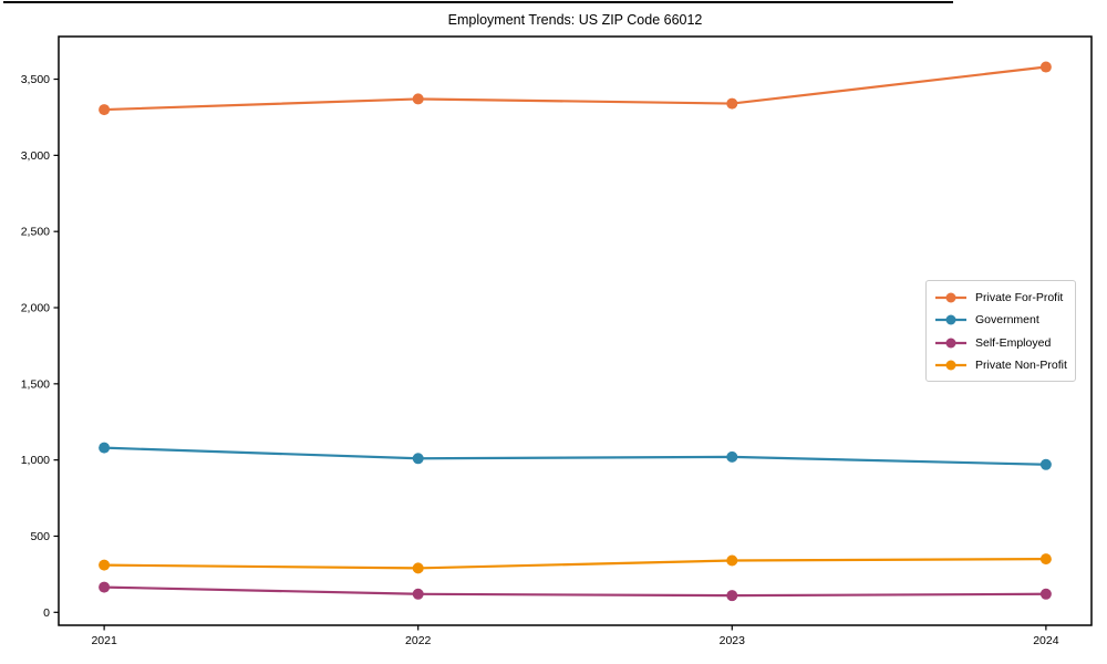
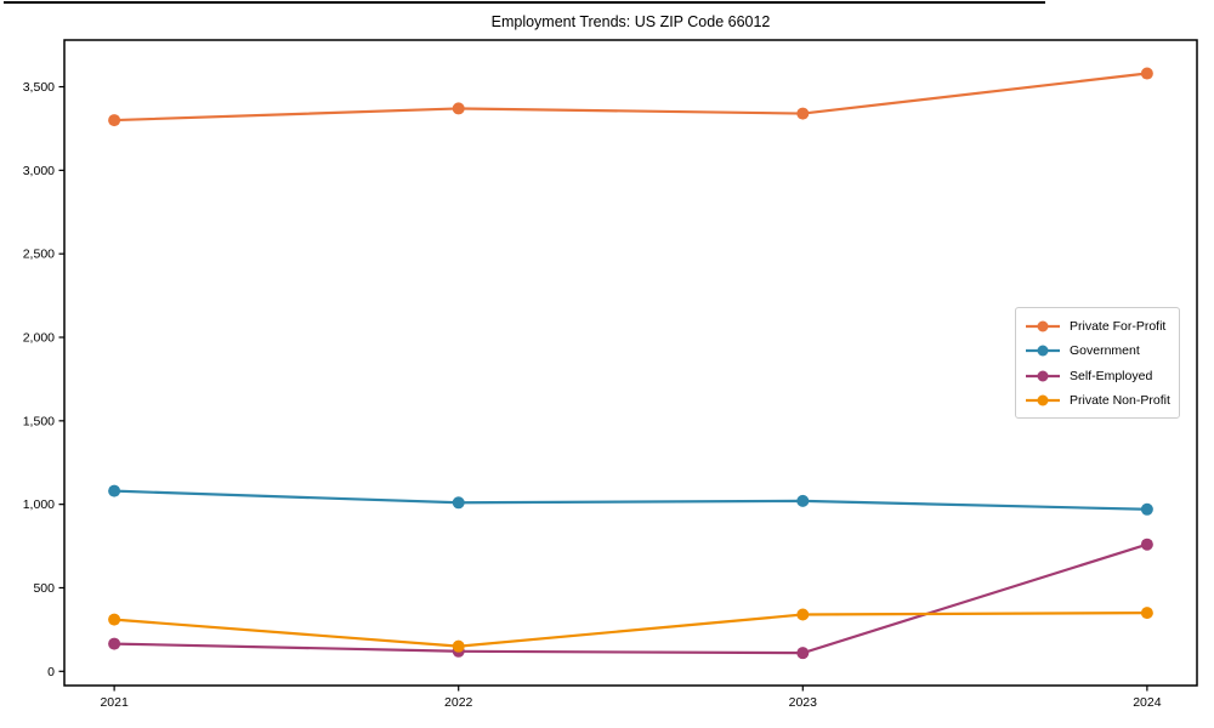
Private Non-Profit/2022: 290 -> 150
Self-Employed/2024: 120 -> 760
